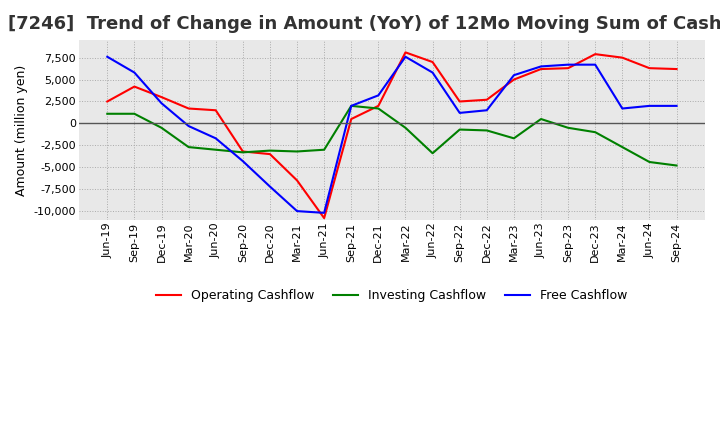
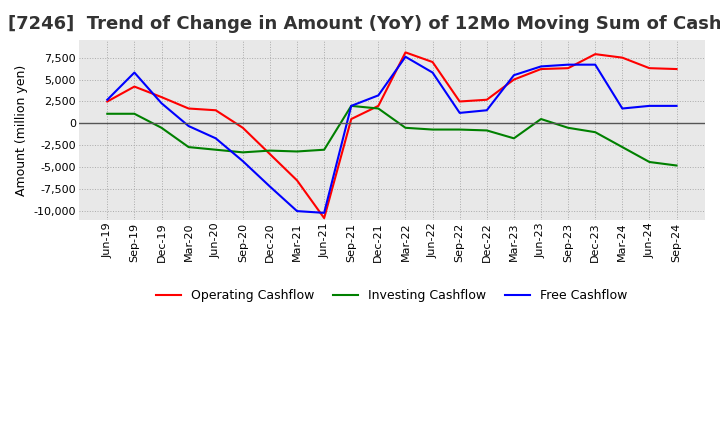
Free Cashflow/Jun-19: 7,600 -> 2,700
Operating Cashflow/Sep-20: -3,200 -> -500
Investing Cashflow/Jun-22: -3,400 -> -700
